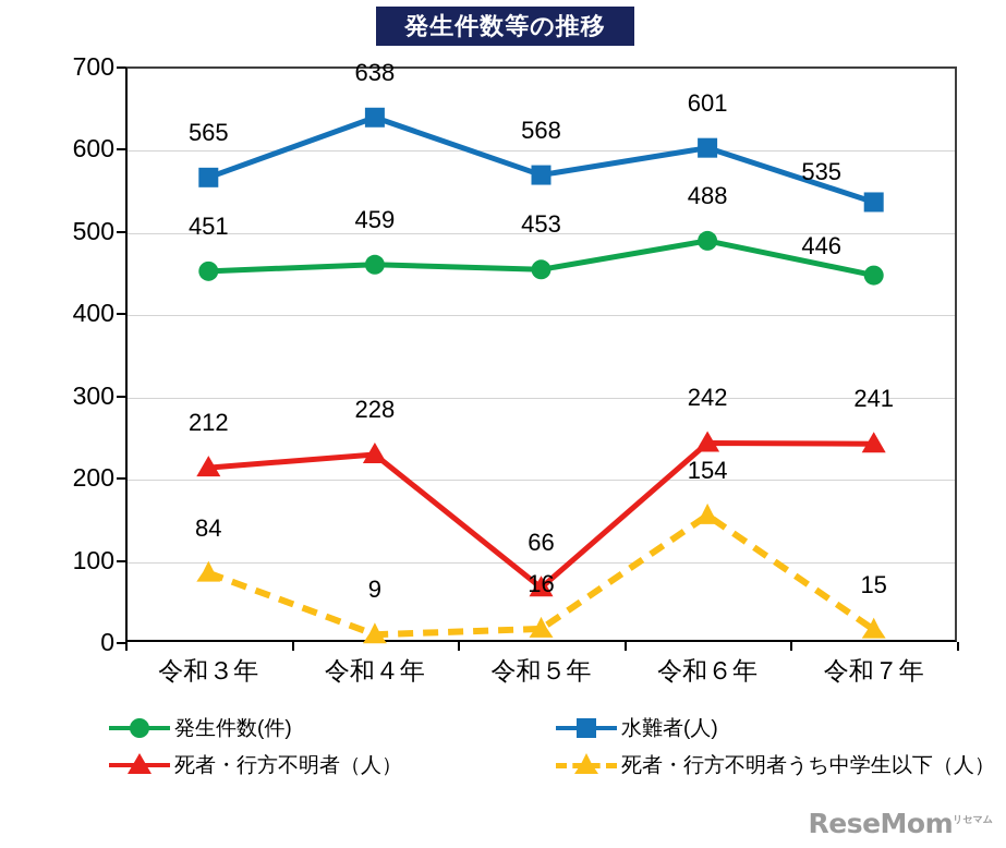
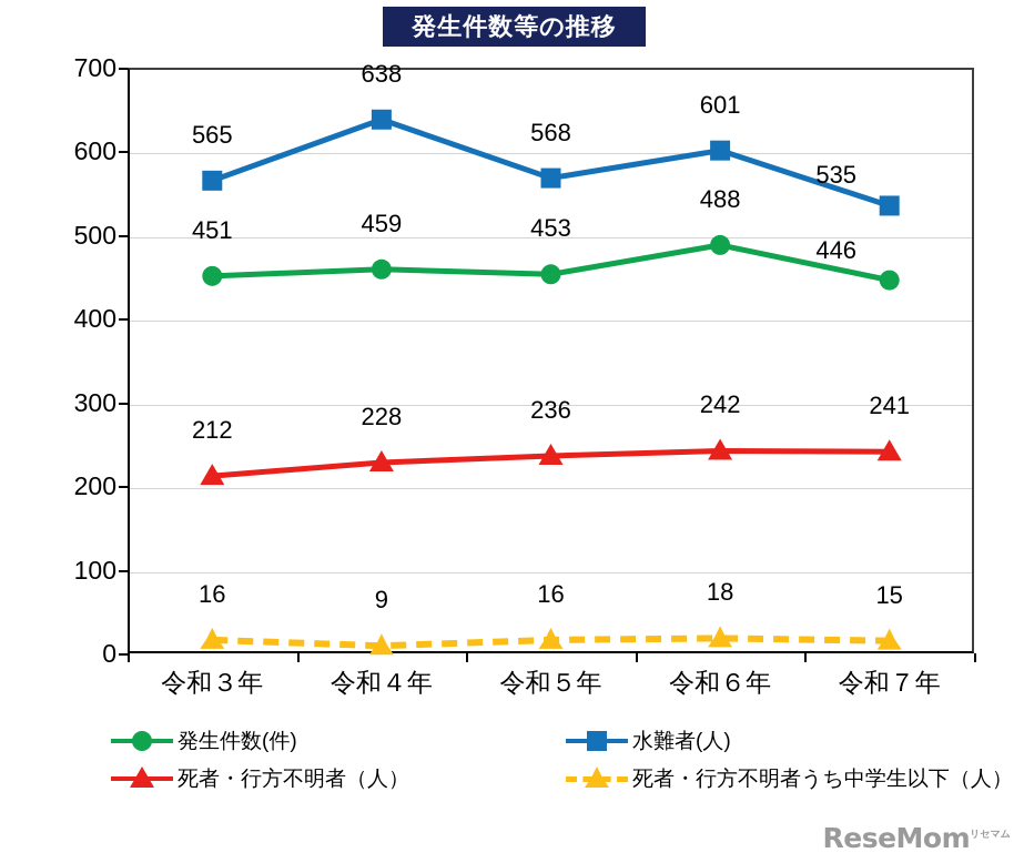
死者・行方不明者うち中学生以下（人）/令和３年: 84 -> 16
死者・行方不明者（人）/令和５年: 66 -> 236
死者・行方不明者うち中学生以下（人）/令和６年: 154 -> 18
